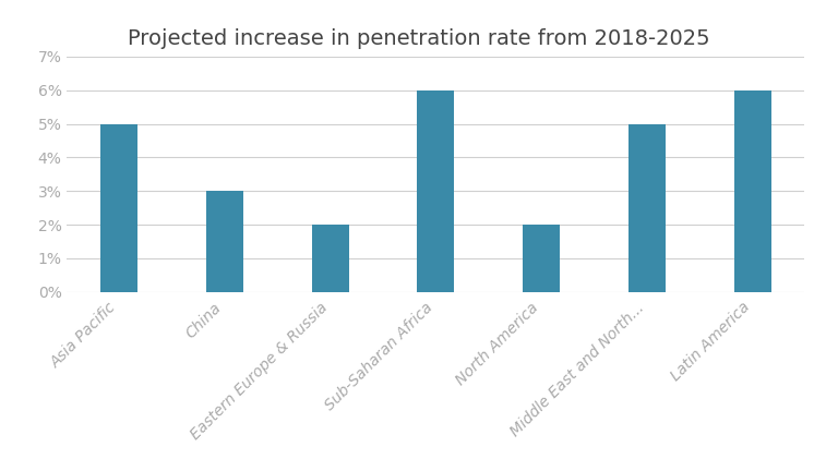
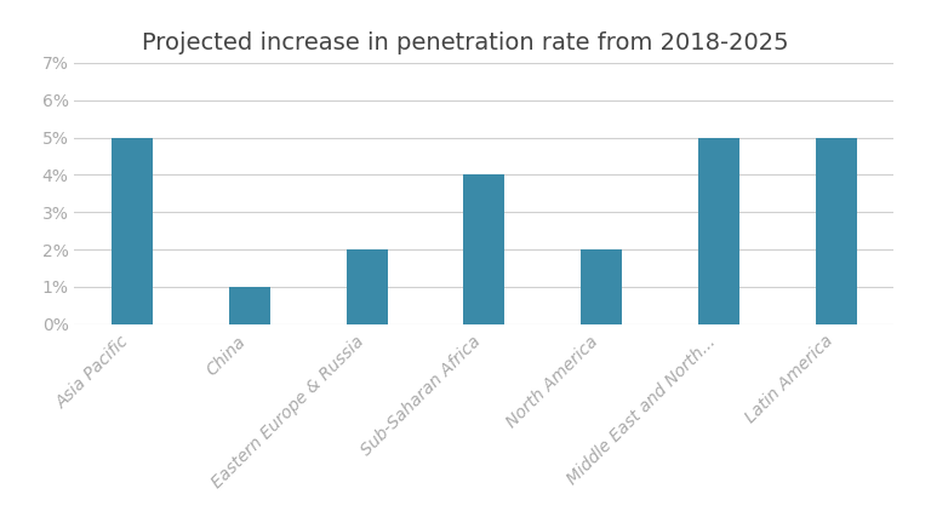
China: 3% -> 1%
Sub-Saharan Africa: 6% -> 4%
Latin America: 6% -> 5%
